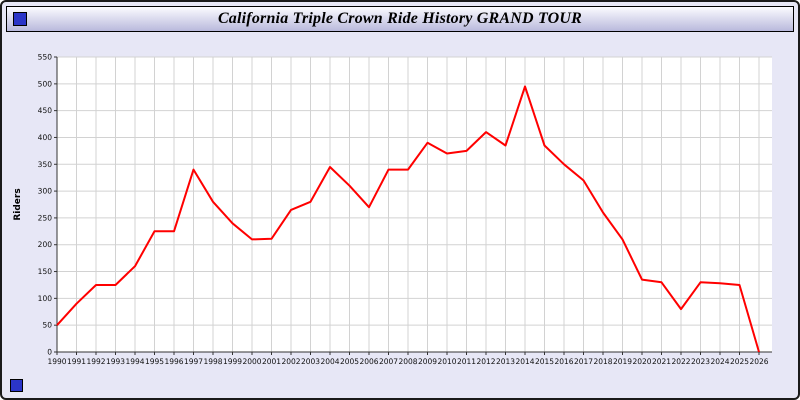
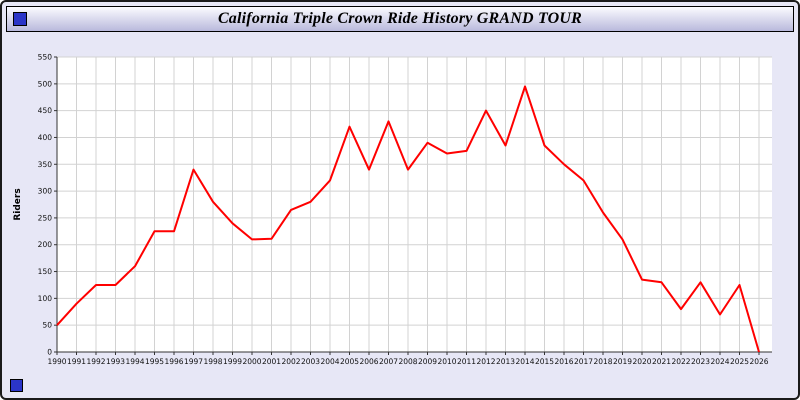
2004: 340 -> 320
2005: 310 -> 420
2006: 270 -> 340
2007: 340 -> 430
2012: 410 -> 450
2024: 130 -> 70
